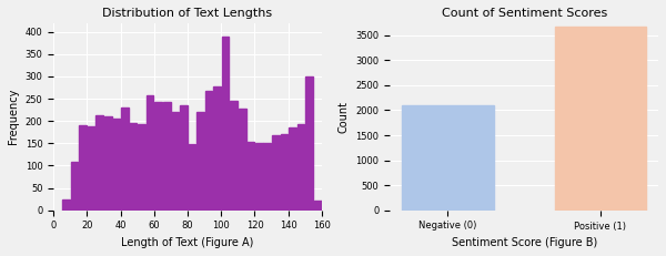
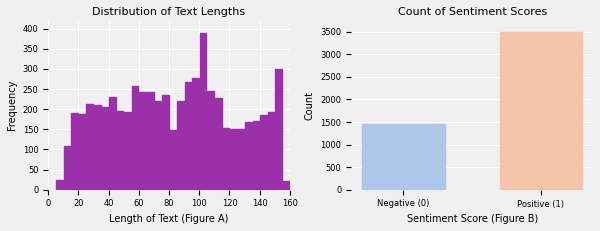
Count of Sentiment Scores/Negative (0): 2090 -> 1450
Count of Sentiment Scores/Positive (1): 3680 -> 3500
